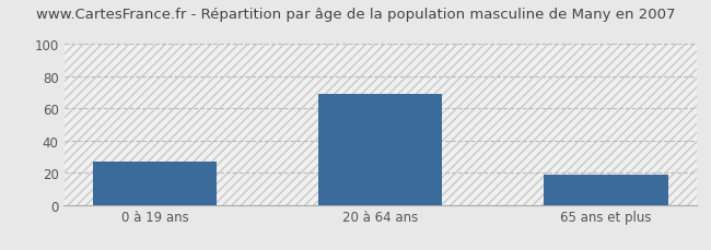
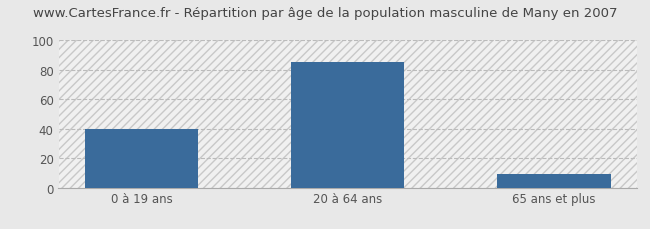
0 à 19 ans: 27 -> 40
20 à 64 ans: 69 -> 85
65 ans et plus: 19 -> 9
